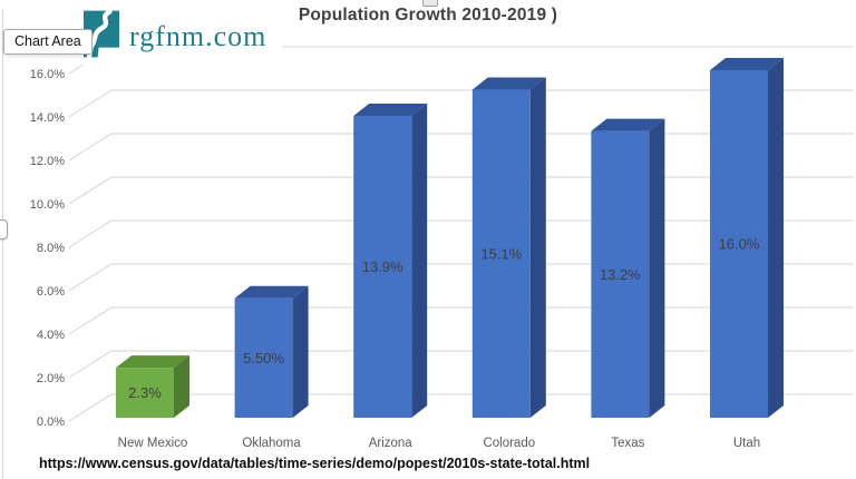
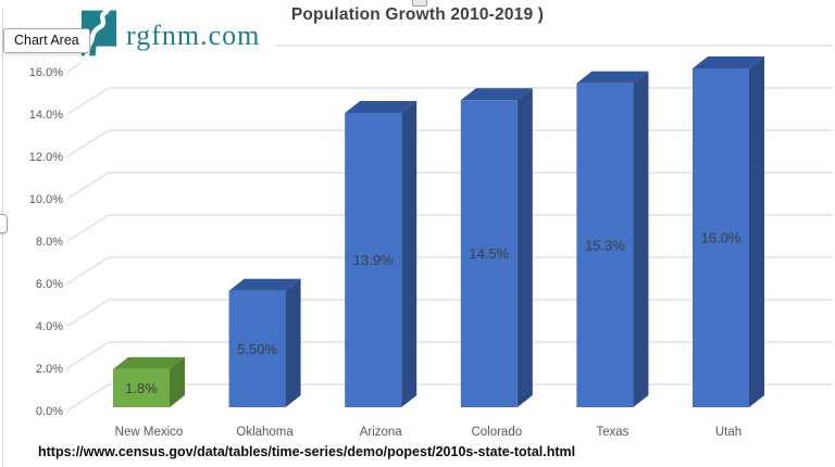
New Mexico: 2.3% -> 1.8%
Colorado: 15.1% -> 14.5%
Texas: 13.2% -> 15.3%
